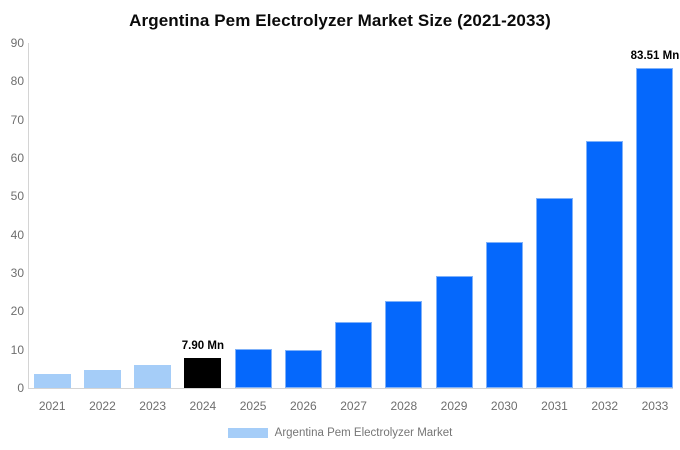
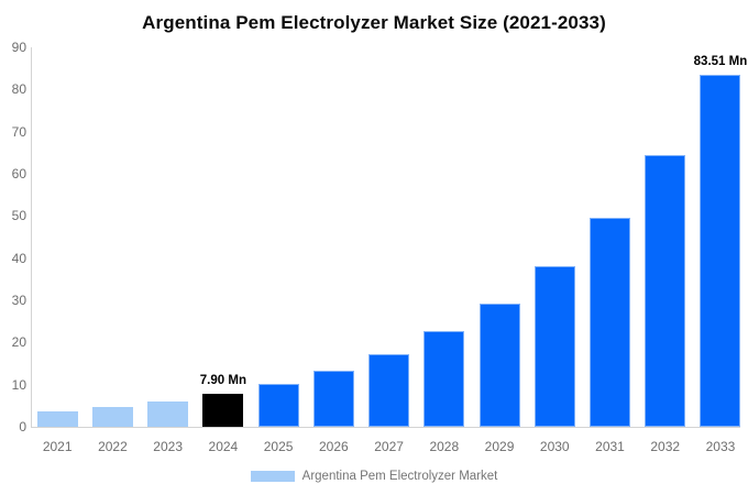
2026: 10 -> 13
